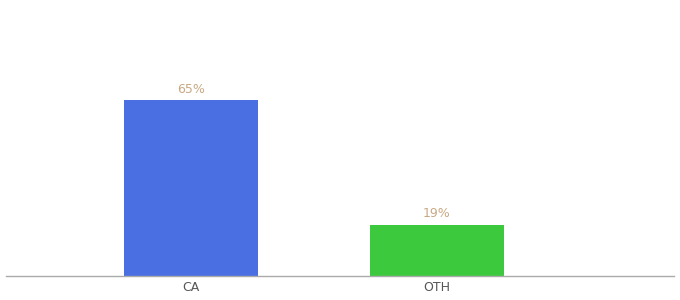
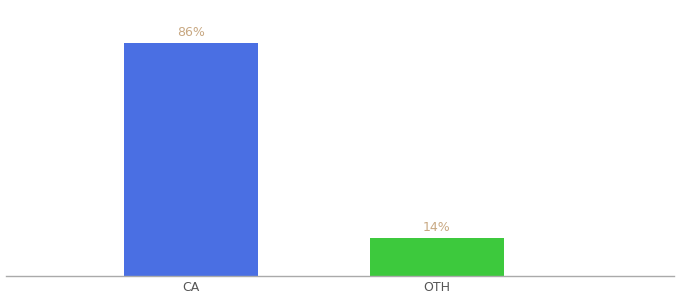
CA: 65% -> 86%
OTH: 19% -> 14%
